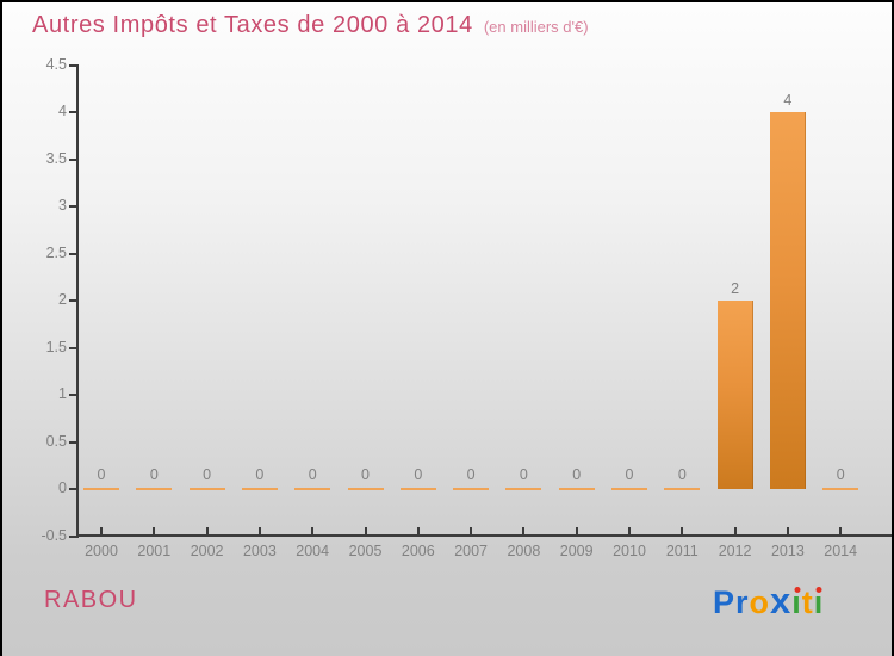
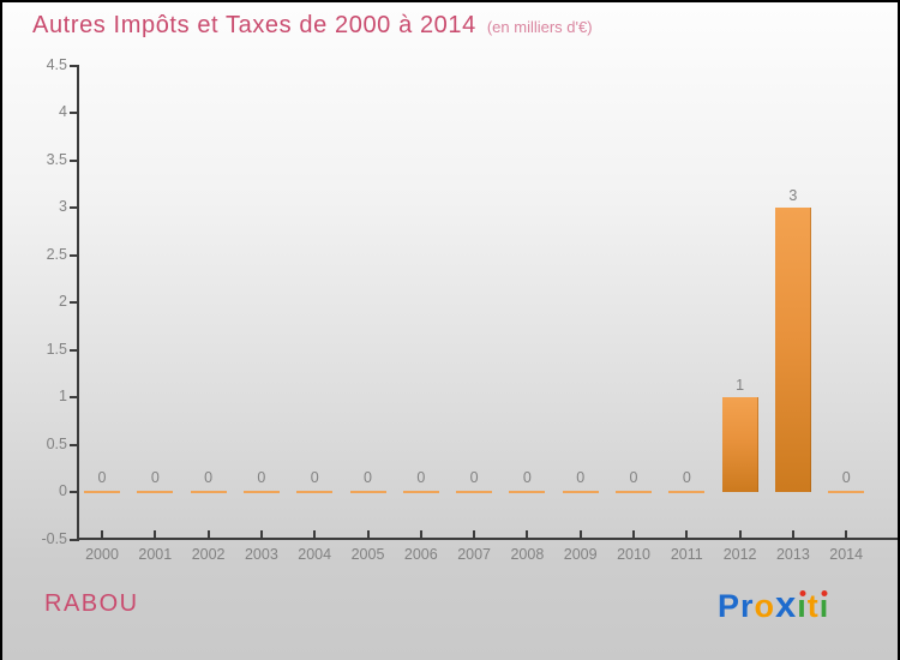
2012: 2 -> 1
2013: 4 -> 3
